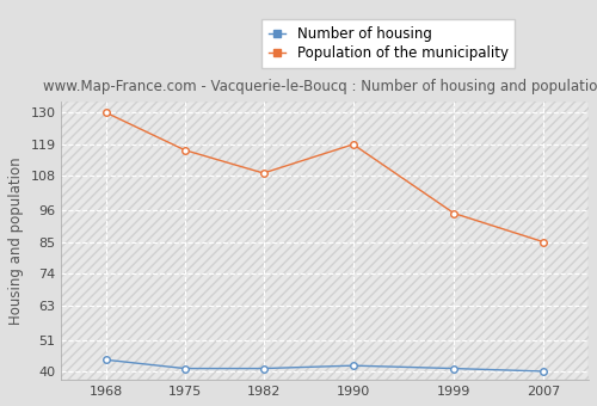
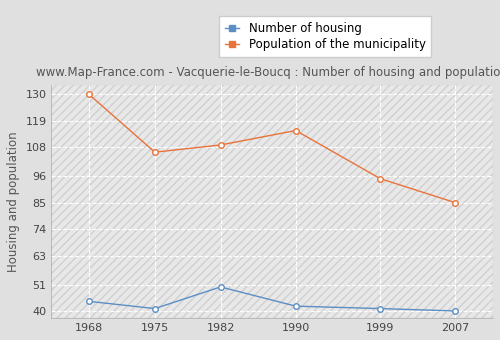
Population of the municipality/1975: 117 -> 106
Number of housing/1982: 41 -> 50
Population of the municipality/1990: 119 -> 115
